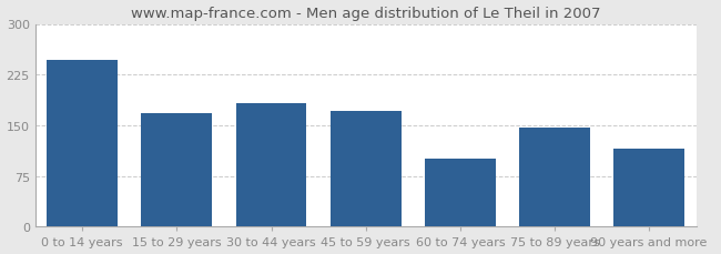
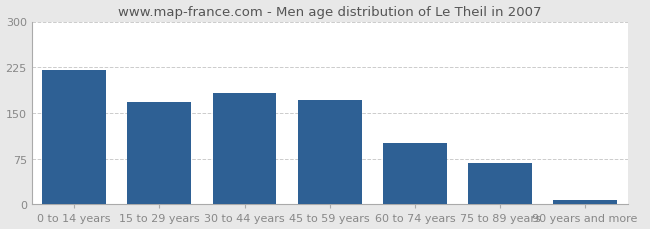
0 to 14 years: 246 -> 220
75 to 89 years: 146 -> 68
90 years and more: 116 -> 8
